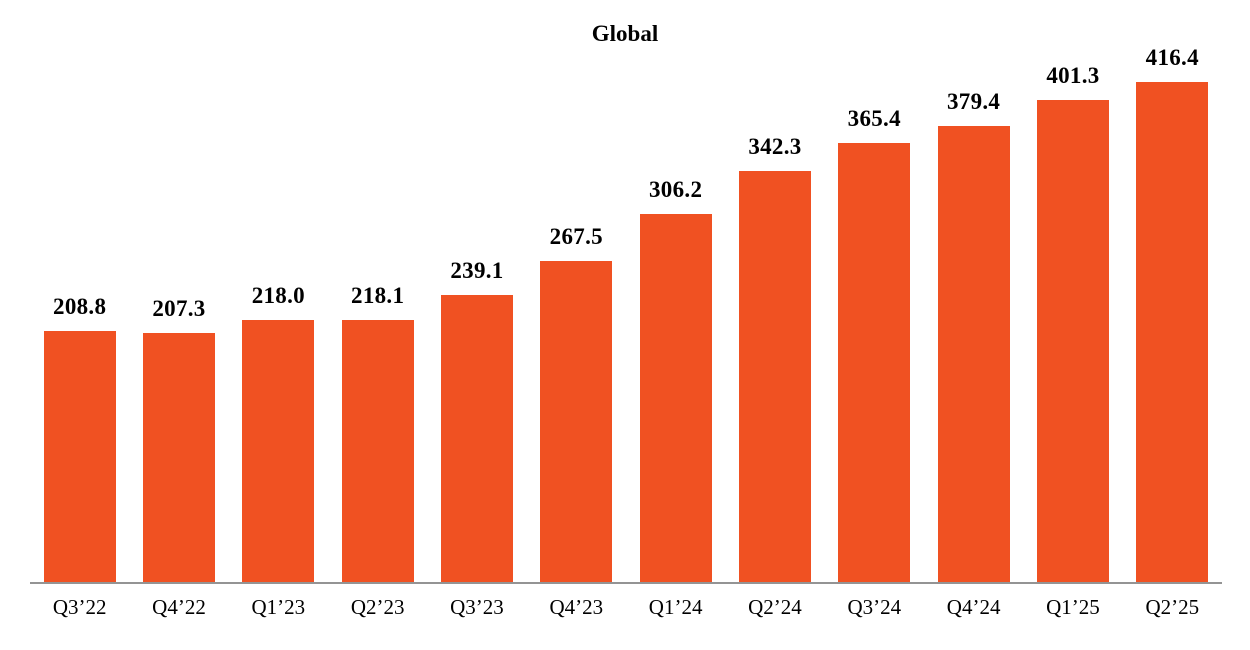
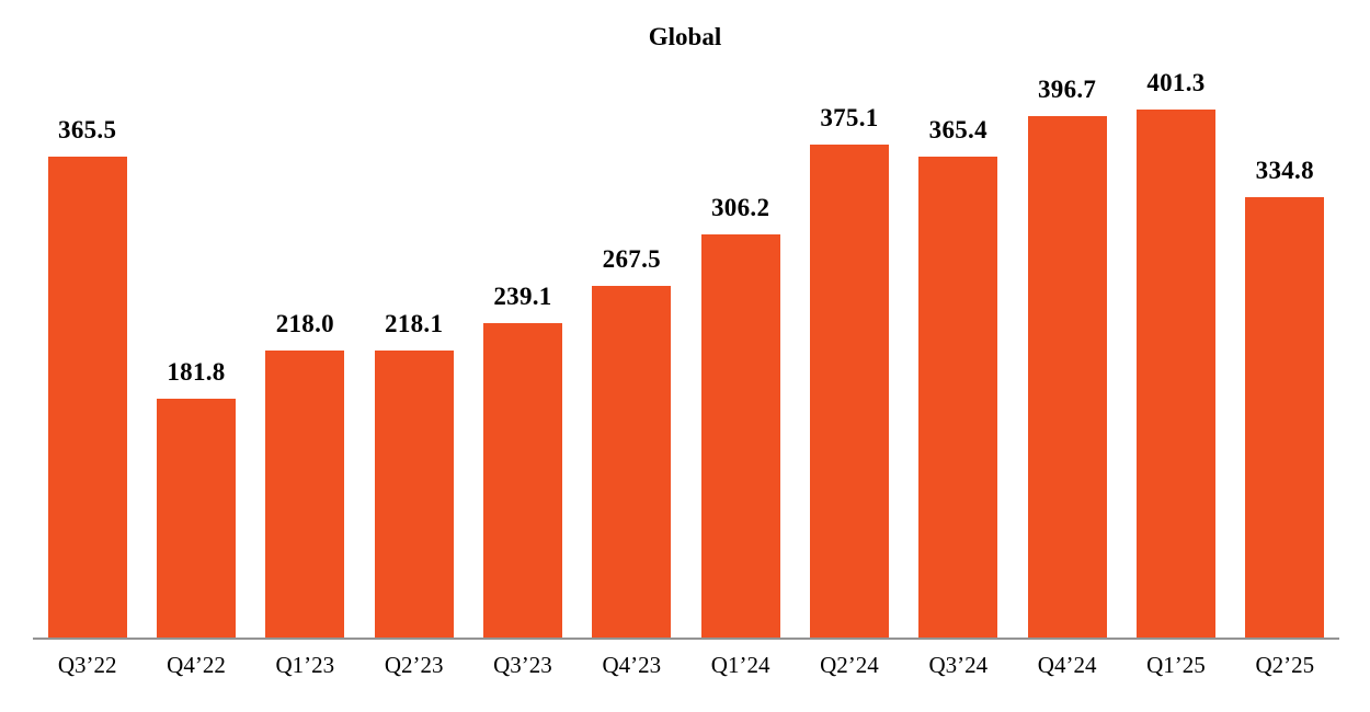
Q3’22: 208.8 -> 365.5
Q4’22: 207.3 -> 181.8
Q2’24: 342.3 -> 375.1
Q4’24: 379.4 -> 396.7
Q2’25: 416.4 -> 334.8
